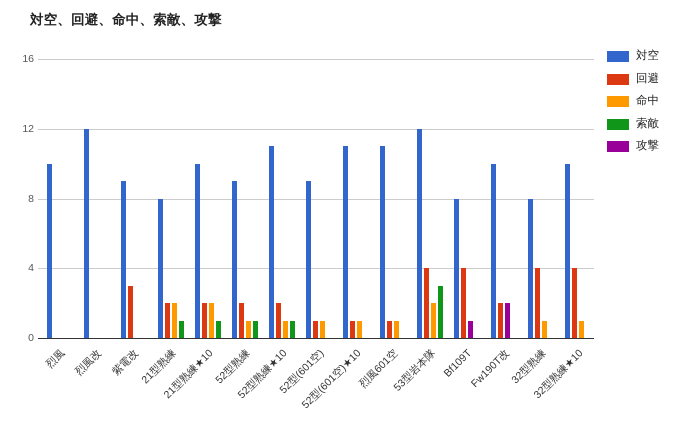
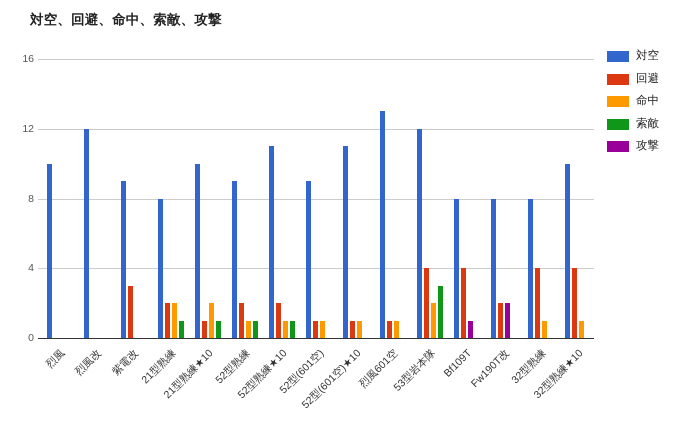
回避/21型熟練★10: 2 -> 1
対空/烈風601空: 11 -> 13
対空/Fw190T改: 10 -> 8
